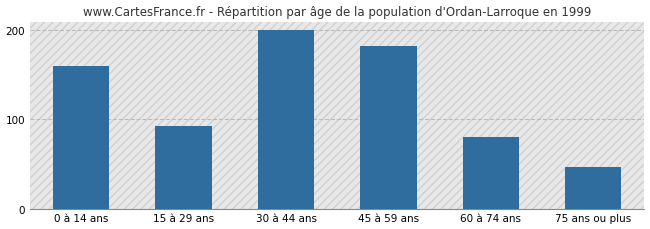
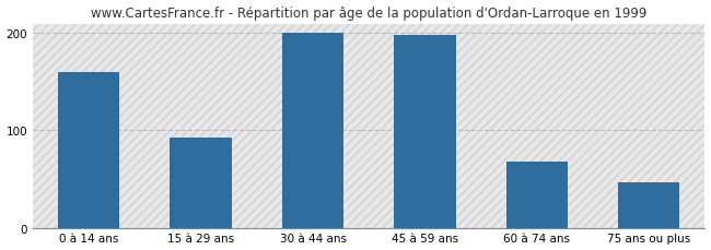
45 à 59 ans: 183 -> 198
60 à 74 ans: 80 -> 68
